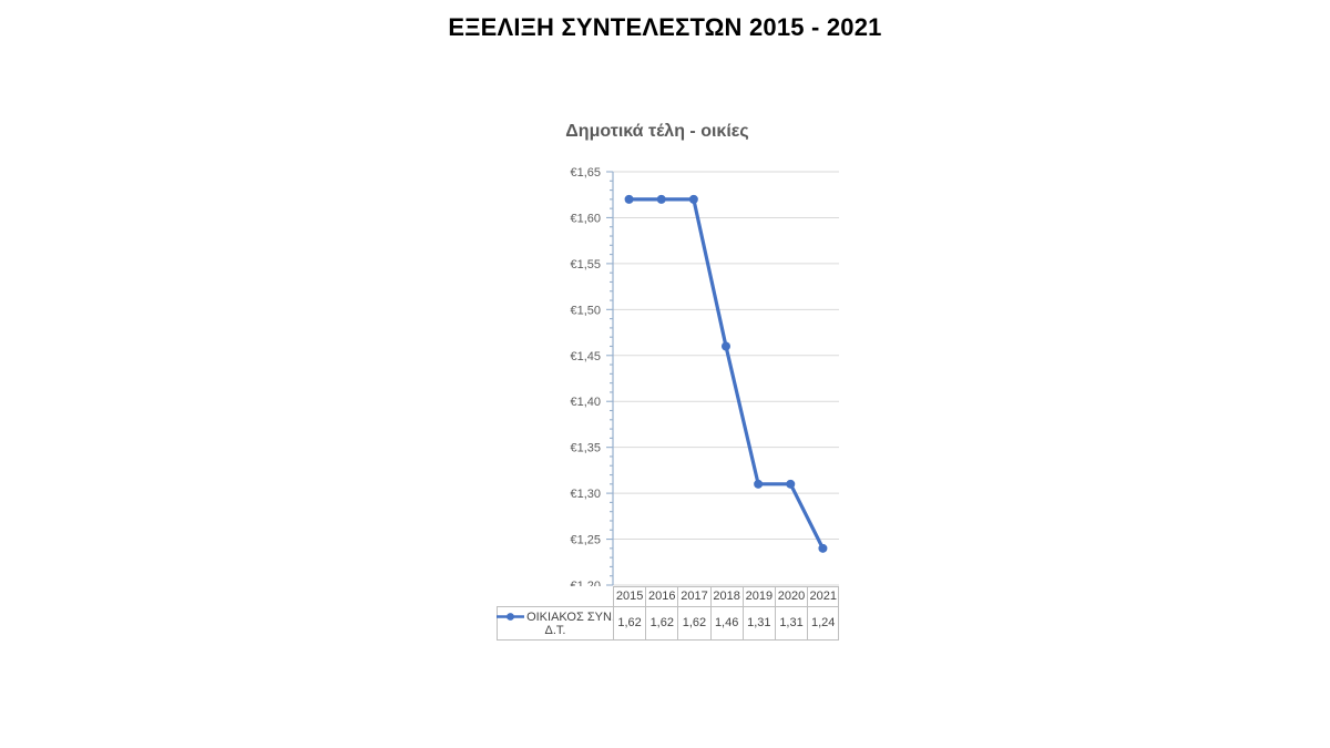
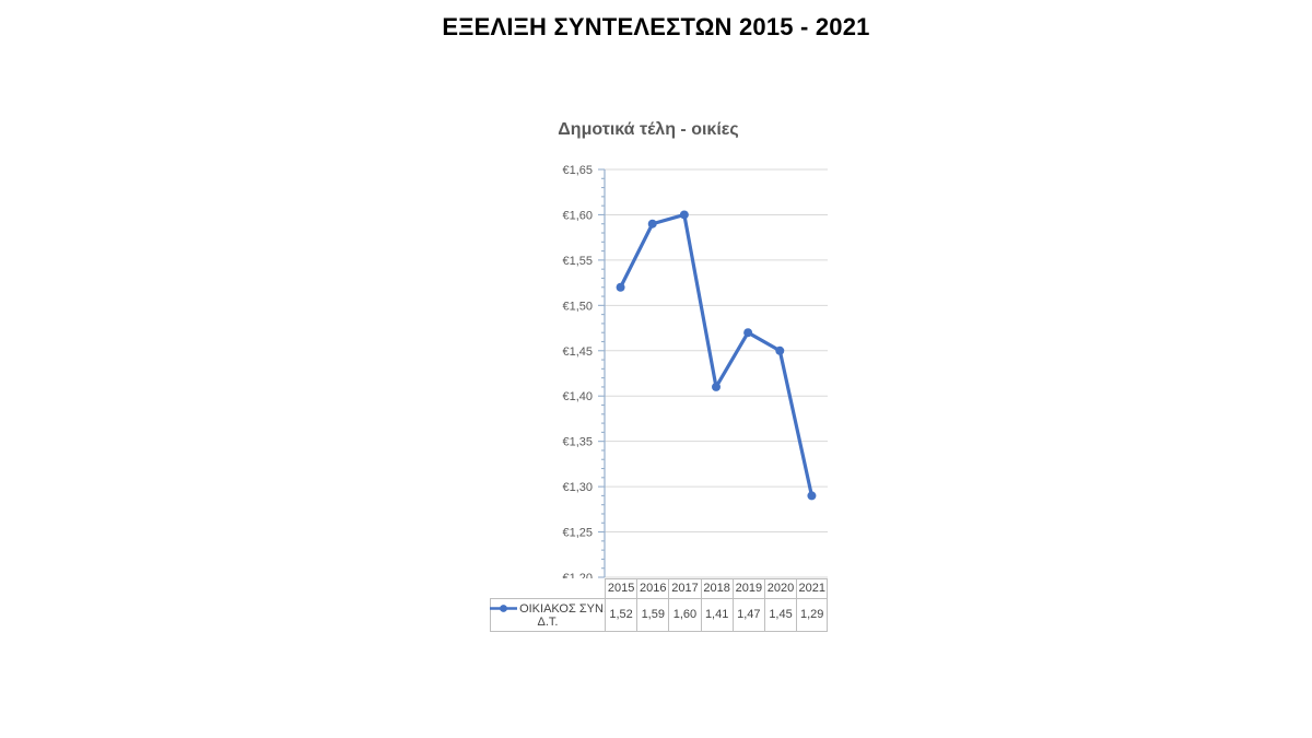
2015: 1,62 -> 1,52
2016: 1,62 -> 1,59
2017: 1,62 -> 1,60
2018: 1,46 -> 1,41
2019: 1,31 -> 1,47
2020: 1,31 -> 1,45
2021: 1,24 -> 1,29
